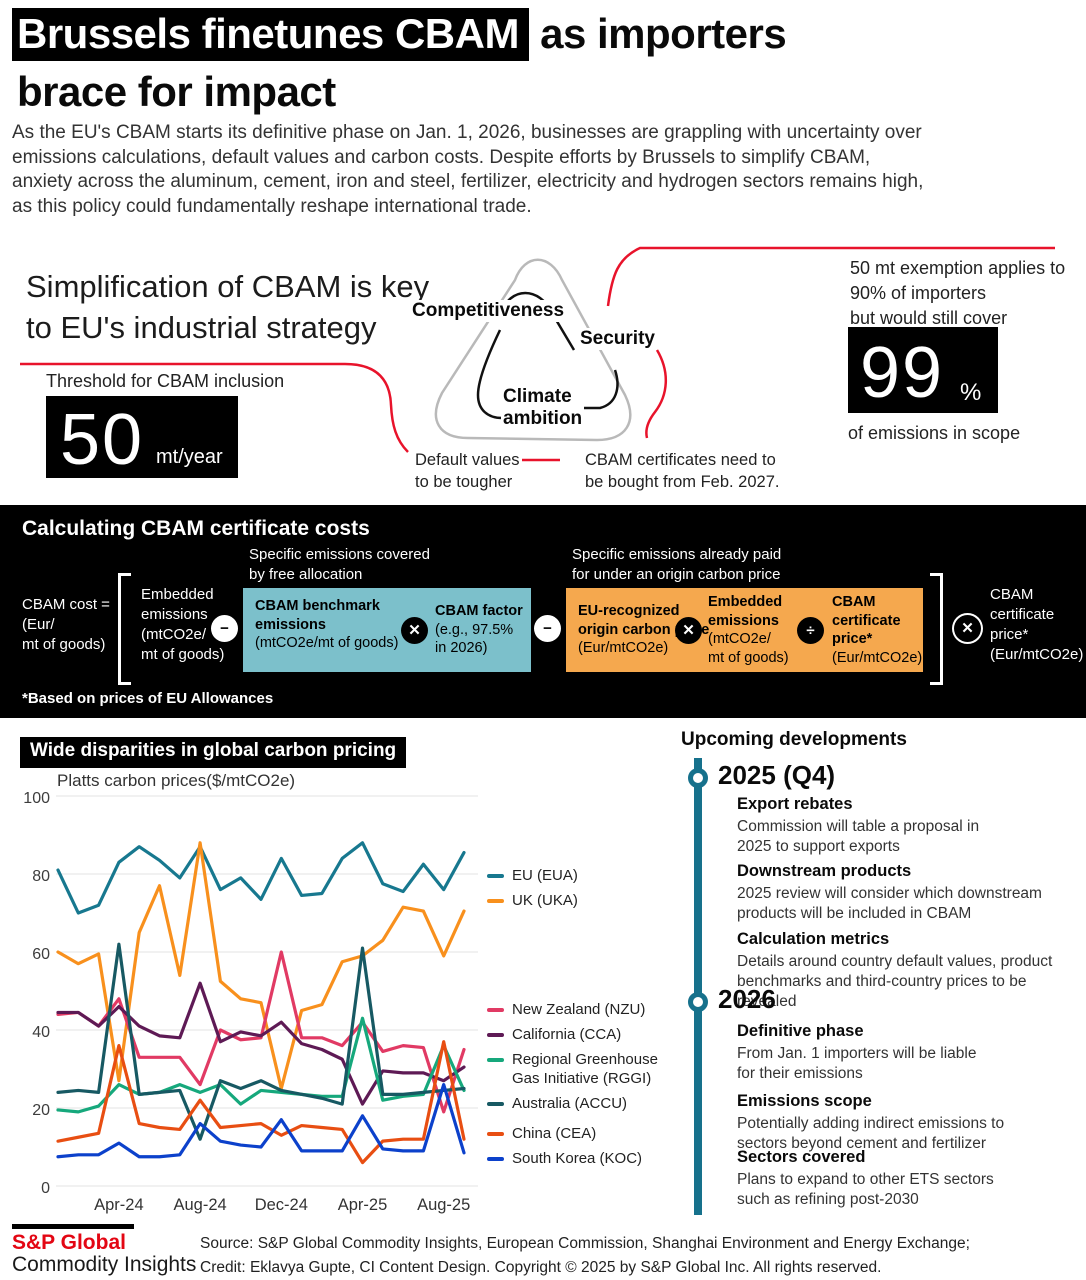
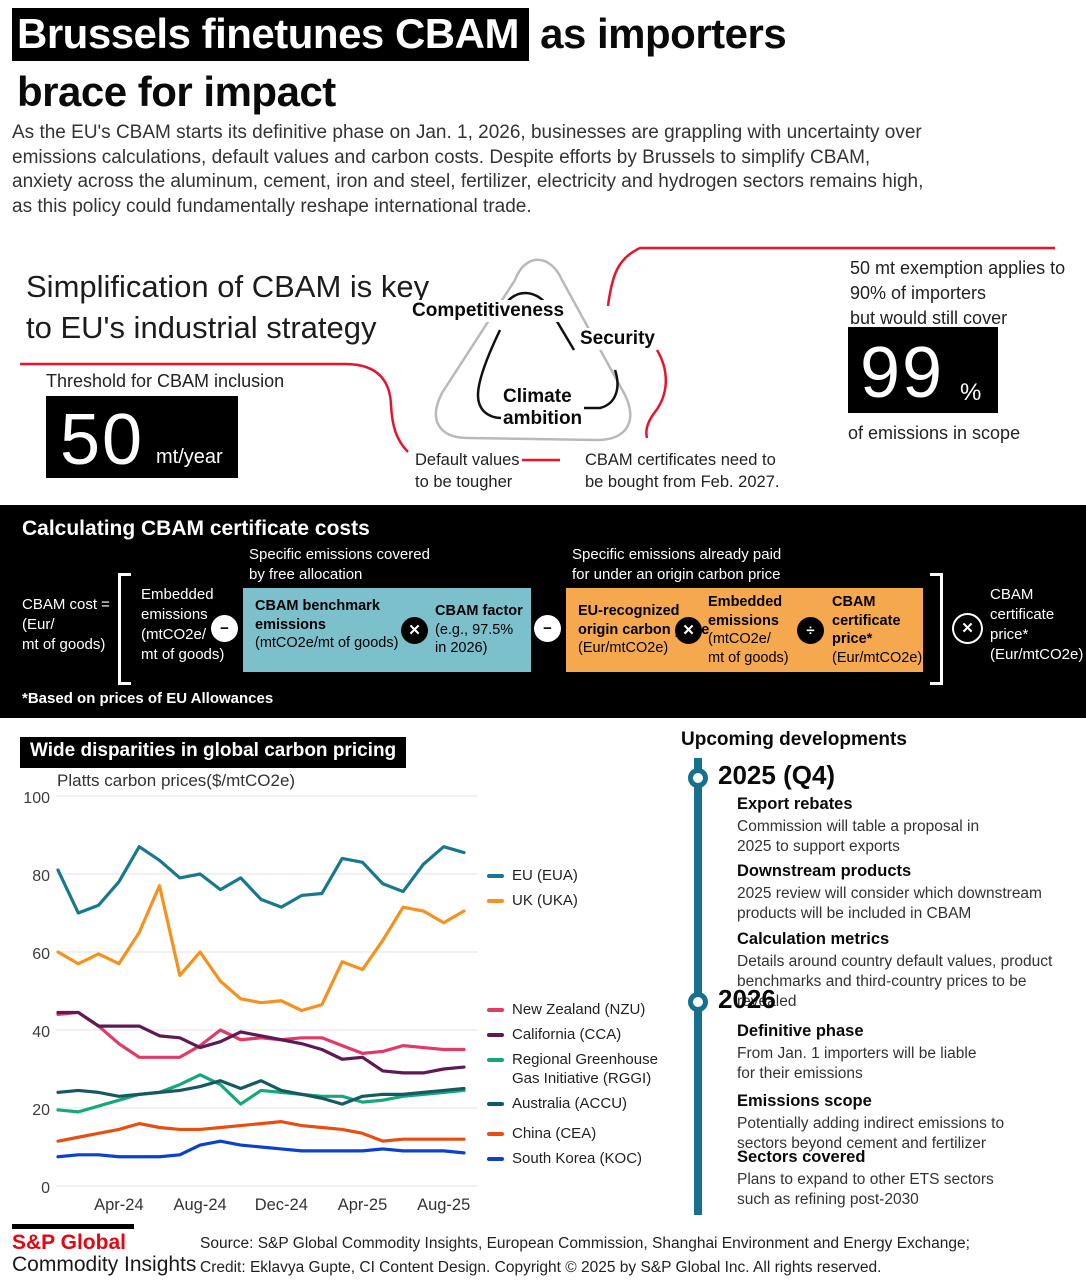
EU (EUA)/Apr-24: 83 -> 78
UK (UKA)/Apr-24: 27 -> 57
New Zealand (NZU)/Apr-24: 48 -> 36
California (CCA)/Apr-24: 46 -> 41
Regional Greenhouse Gas Initiative (RGGI)/Apr-24: 26 -> 22
Australia (ACCU)/Apr-24: 62 -> 23
China (CEA)/Apr-24: 36 -> 14
South Korea (KOC)/Apr-24: 11 -> 8
EU (EUA)/Aug-24: 87 -> 80
UK (UKA)/Aug-24: 88 -> 60
New Zealand (NZU)/Aug-24: 26 -> 36
California (CCA)/Aug-24: 52 -> 36
Regional Greenhouse Gas Initiative (RGGI)/Aug-24: 24 -> 28
Australia (ACCU)/Aug-24: 12 -> 26
China (CEA)/Aug-24: 22 -> 14
South Korea (KOC)/Aug-24: 16 -> 10
EU (EUA)/Dec-24: 84 -> 72
UK (UKA)/Dec-24: 25 -> 48
New Zealand (NZU)/Dec-24: 60 -> 38
California (CCA)/Dec-24: 42 -> 38
China (CEA)/Dec-24: 13 -> 16
South Korea (KOC)/Dec-24: 17 -> 10
EU (EUA)/Apr-25: 88 -> 83
UK (UKA)/Apr-25: 59 -> 56
New Zealand (NZU)/Apr-25: 42 -> 34
California (CCA)/Apr-25: 21 -> 33
Regional Greenhouse Gas Initiative (RGGI)/Apr-25: 43 -> 22
Australia (ACCU)/Apr-25: 61 -> 23
China (CEA)/Apr-25: 6 -> 14
South Korea (KOC)/Apr-25: 18 -> 9
EU (EUA)/Aug-25: 76 -> 87
UK (UKA)/Aug-25: 59 -> 68
New Zealand (NZU)/Aug-25: 19 -> 35
California (CCA)/Aug-25: 27 -> 30
Regional Greenhouse Gas Initiative (RGGI)/Aug-25: 36 -> 24
China (CEA)/Aug-25: 37 -> 12
South Korea (KOC)/Aug-25: 26 -> 9
